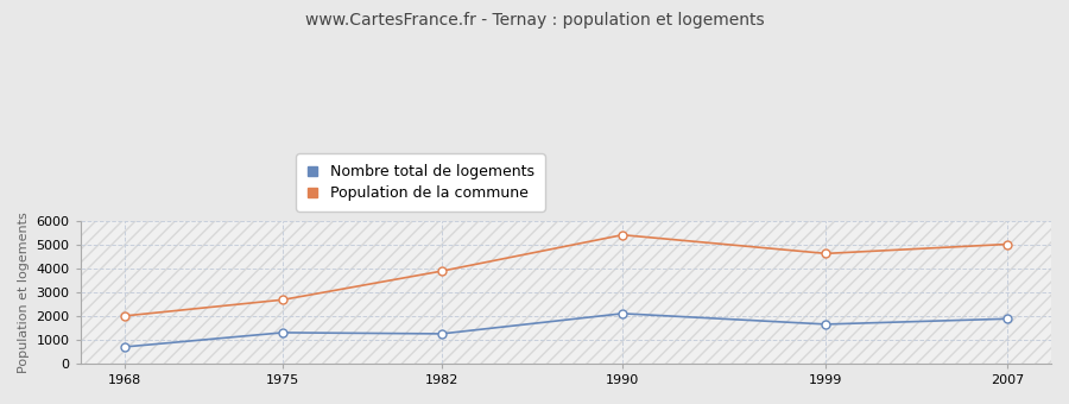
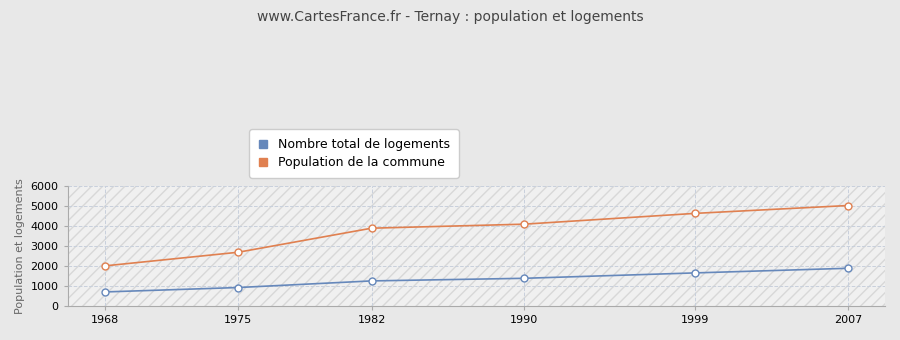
Nombre total de logements/1975: 1300 -> 920
Nombre total de logements/1990: 2100 -> 1380
Population de la commune/1990: 5400 -> 4080
